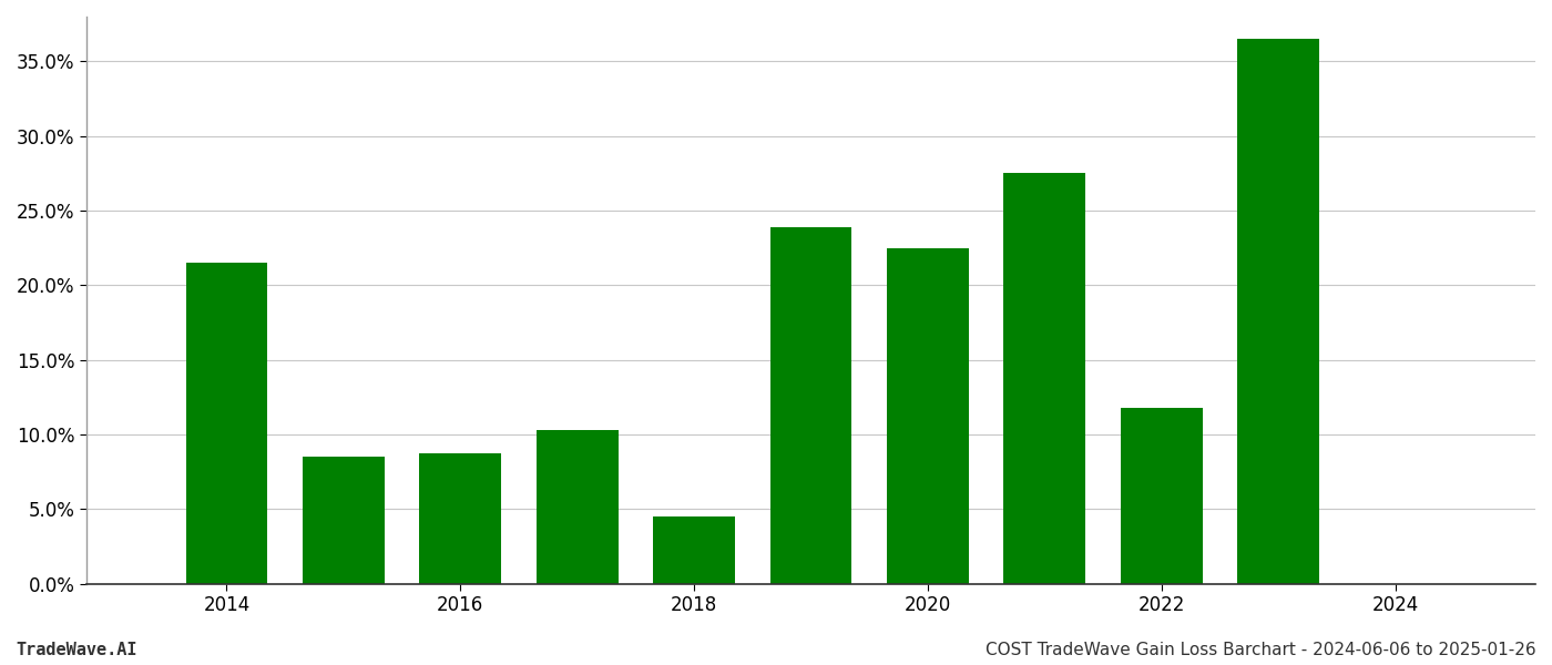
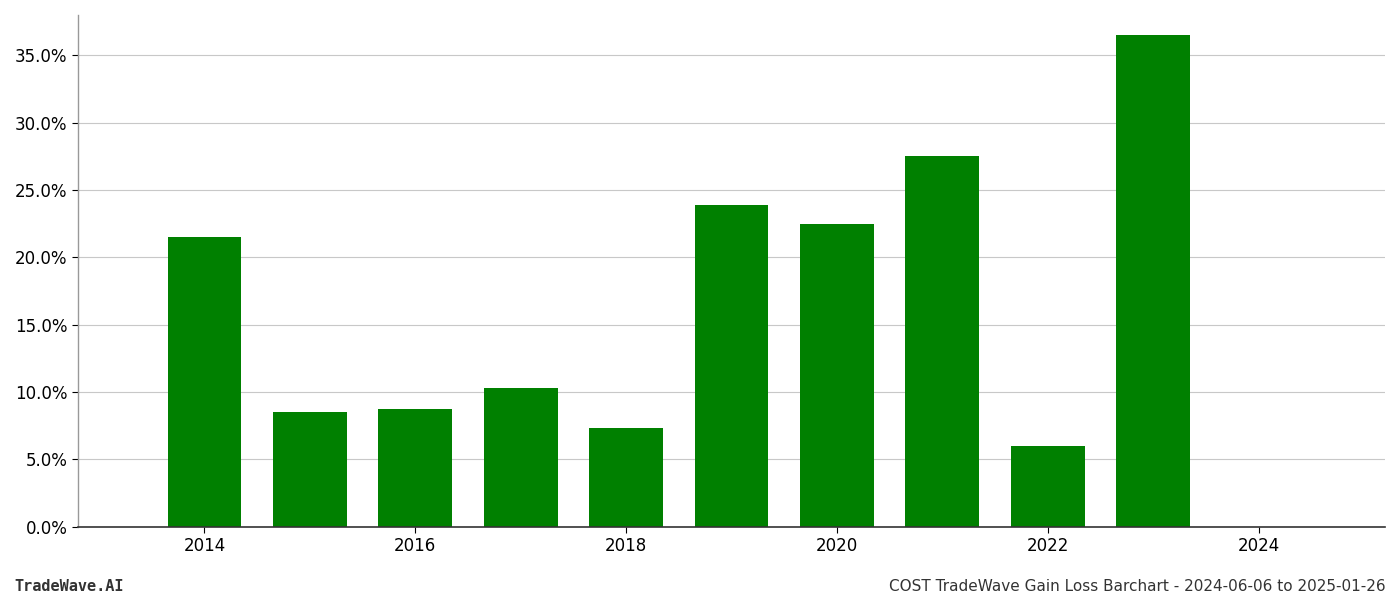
2018: 4.5% -> 7.3%
2022: 11.8% -> 6.0%
